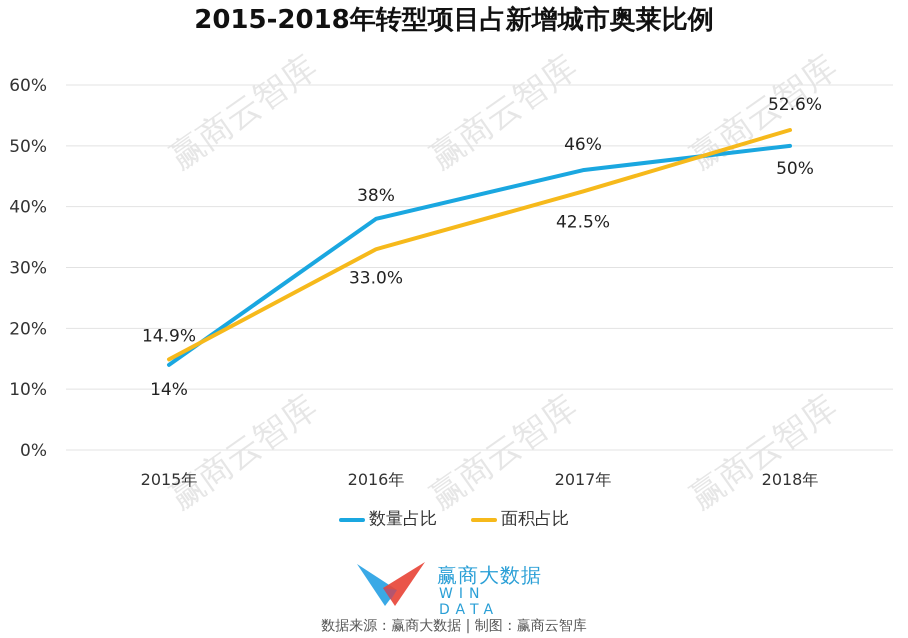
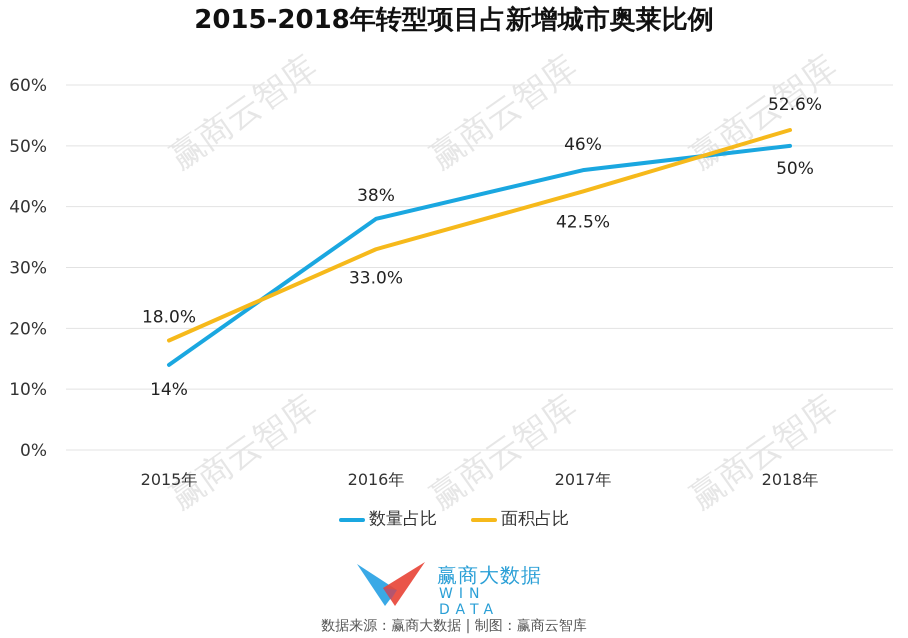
面积占比/2015年: 14.9% -> 18.0%
